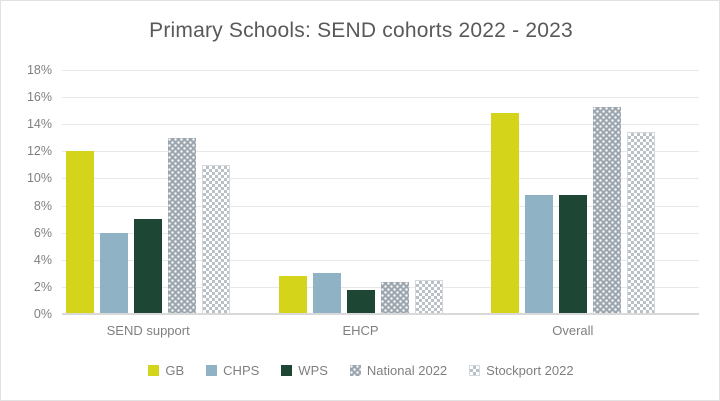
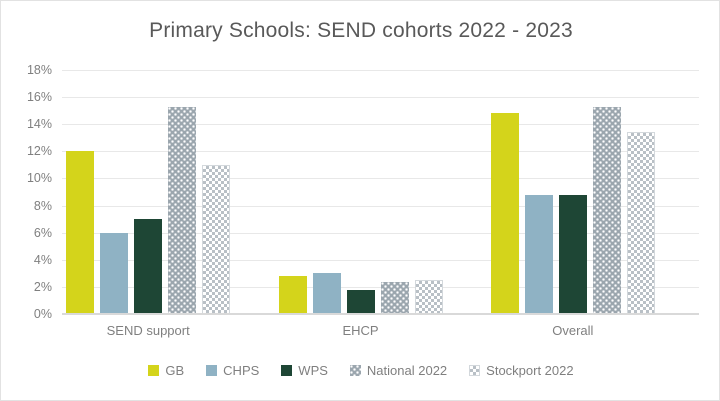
National 2022/SEND support: 13.0% -> 15.3%
